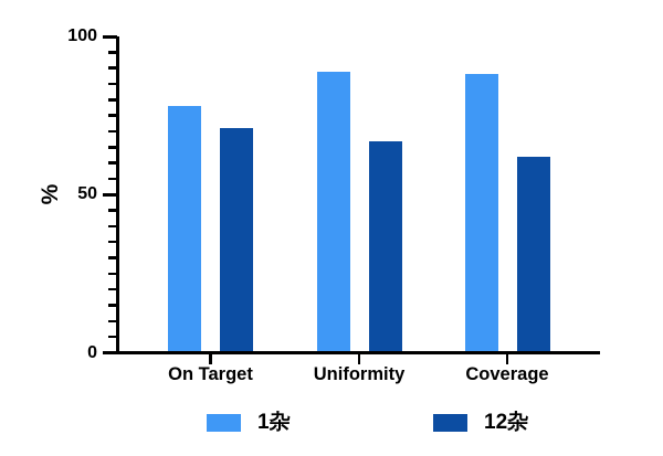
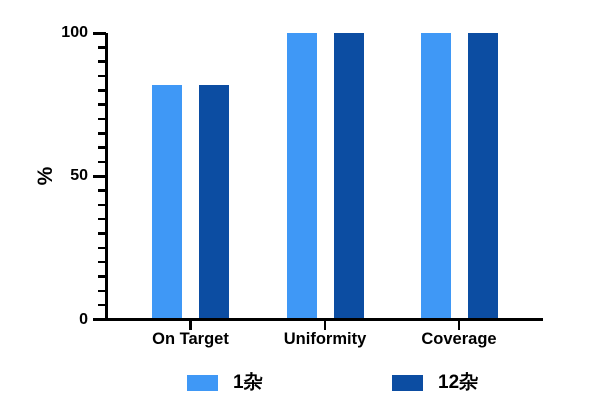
1杂/On Target: 78 -> 82
12杂/On Target: 71 -> 82
1杂/Uniformity: 89 -> 100
12杂/Uniformity: 67 -> 100
1杂/Coverage: 88 -> 100
12杂/Coverage: 62 -> 100
